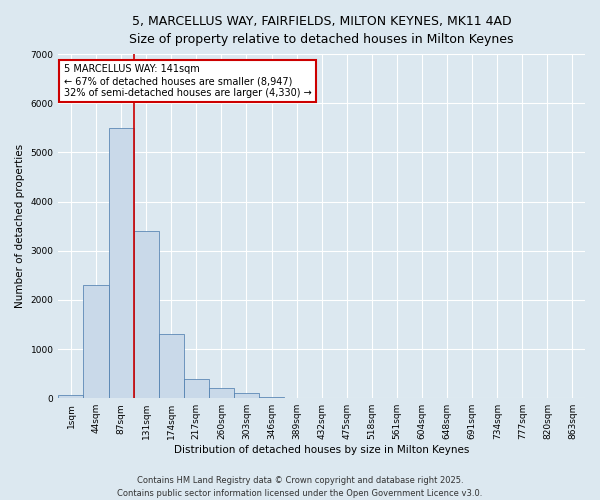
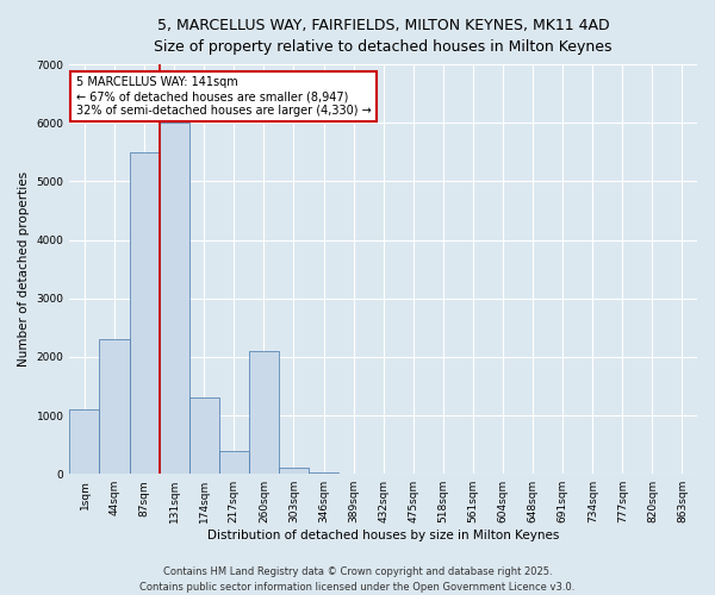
1sqm: 60 -> 1100
131sqm: 3400 -> 6000
260sqm: 200 -> 2100
